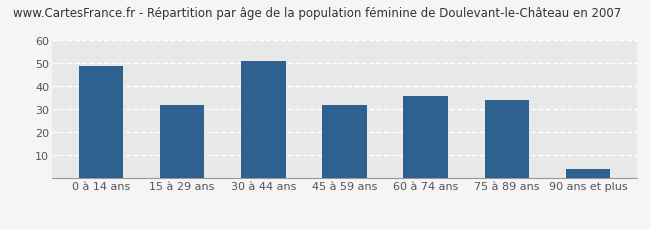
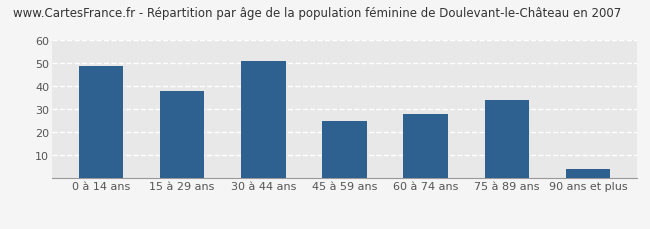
15 à 29 ans: 32 -> 38
45 à 59 ans: 32 -> 25
60 à 74 ans: 36 -> 28
